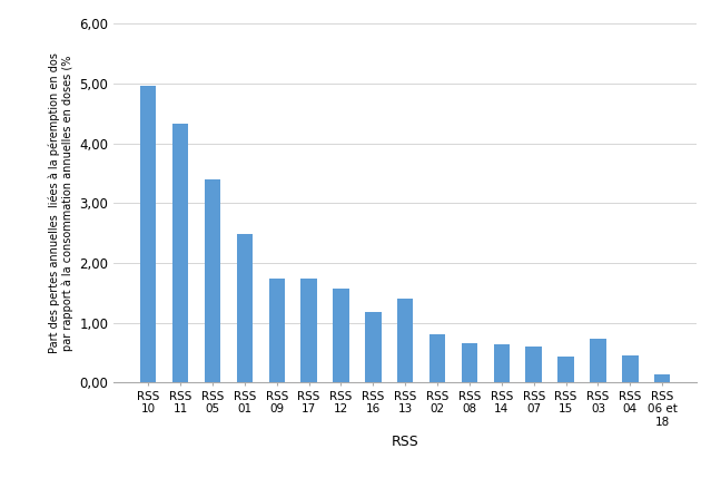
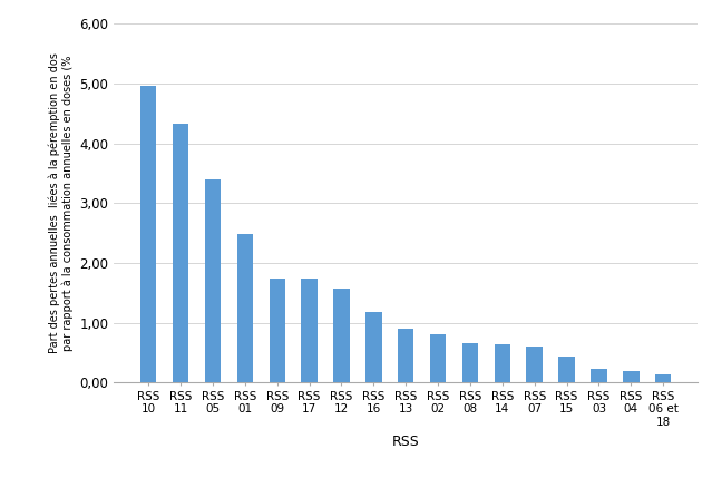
RSS 13: 1,40 -> 0,90
RSS 03: 0,74 -> 0,22
RSS 04: 0,46 -> 0,19
